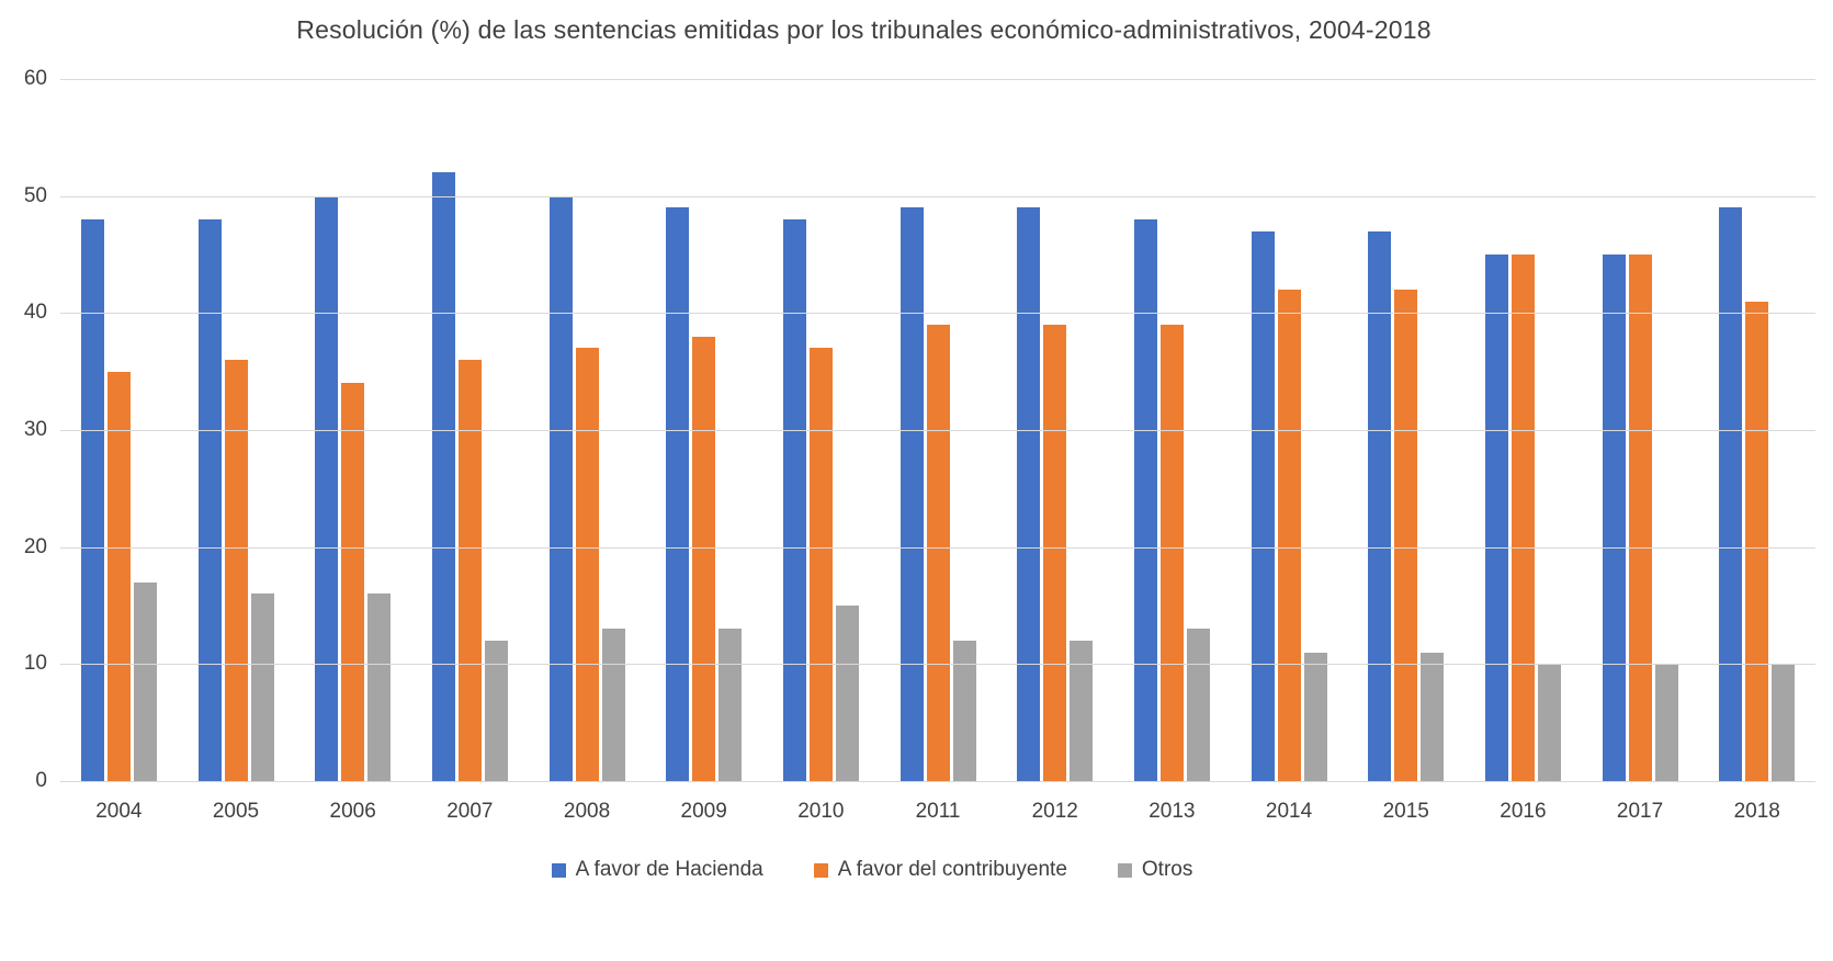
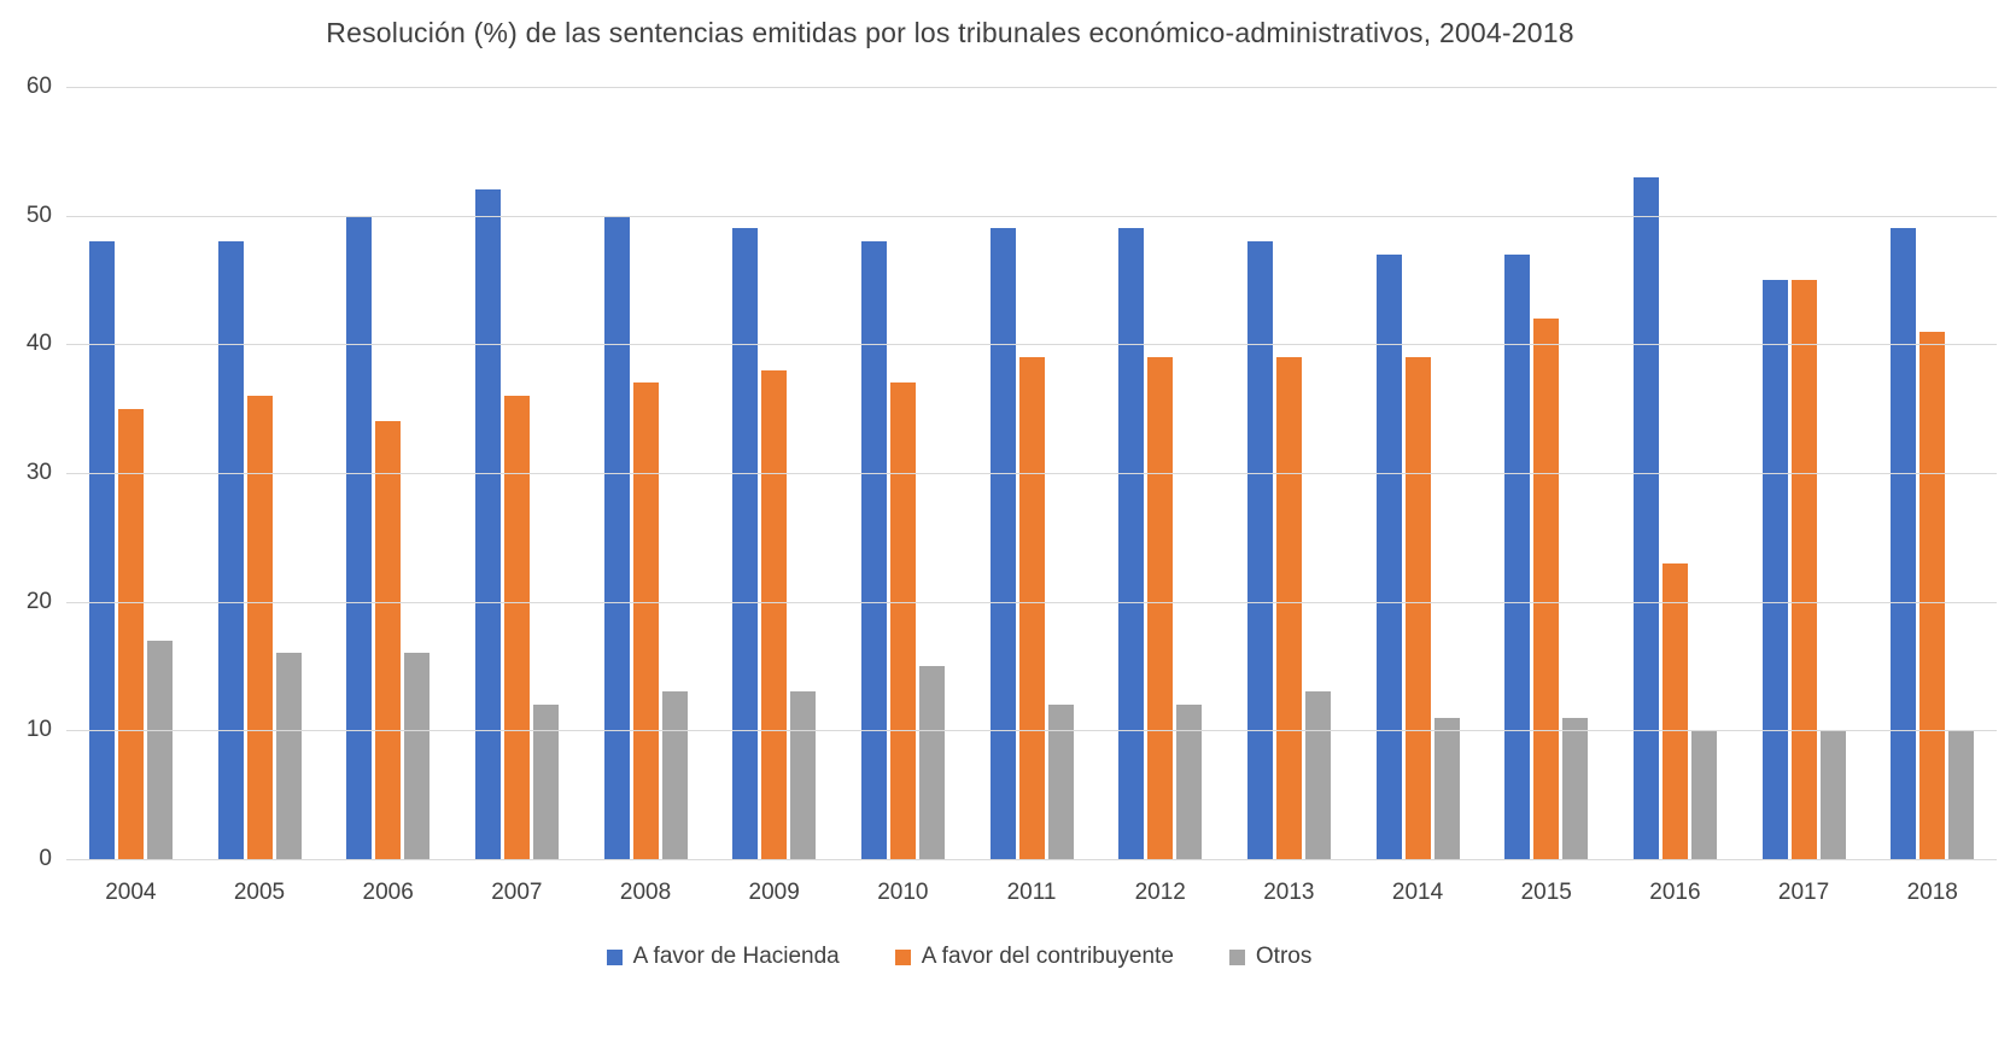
A favor del contribuyente/2014: 42 -> 39
A favor de Hacienda/2016: 45 -> 53
A favor del contribuyente/2016: 45 -> 23
